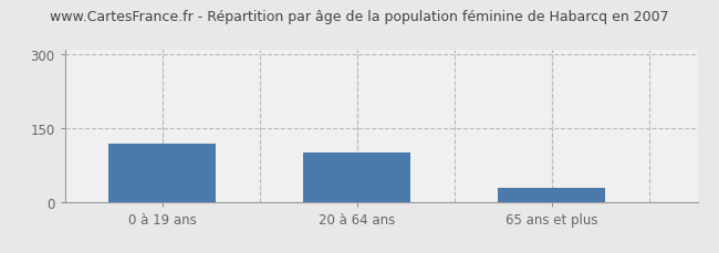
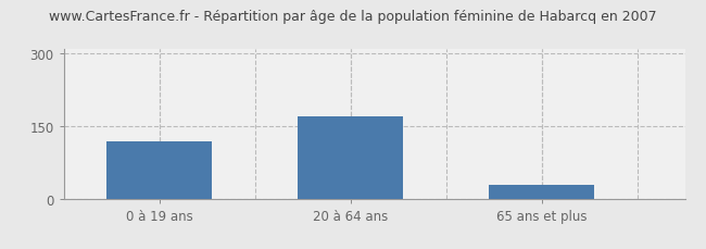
20 à 64 ans: 100 -> 170
